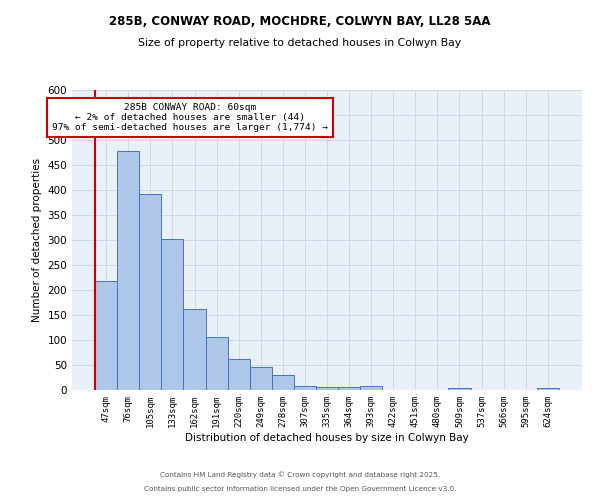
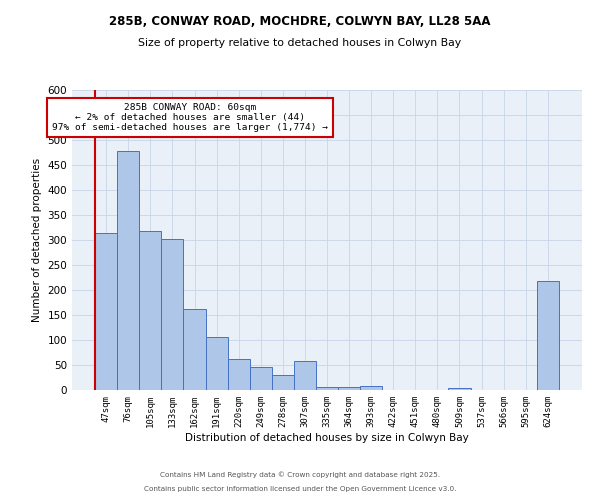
47sqm: 218 -> 314
105sqm: 393 -> 318
307sqm: 9 -> 58
624sqm: 5 -> 218
